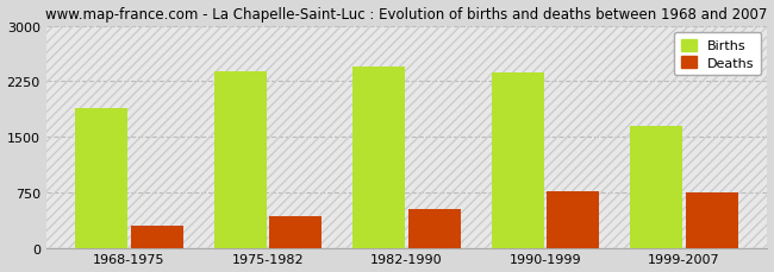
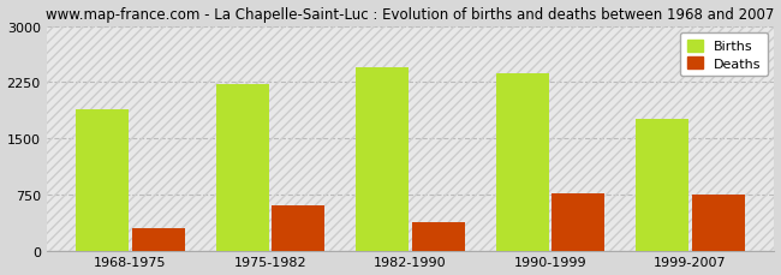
Births/1975-1982: 2390 -> 2220
Deaths/1975-1982: 430 -> 600
Deaths/1982-1990: 520 -> 380
Births/1999-2007: 1650 -> 1760
